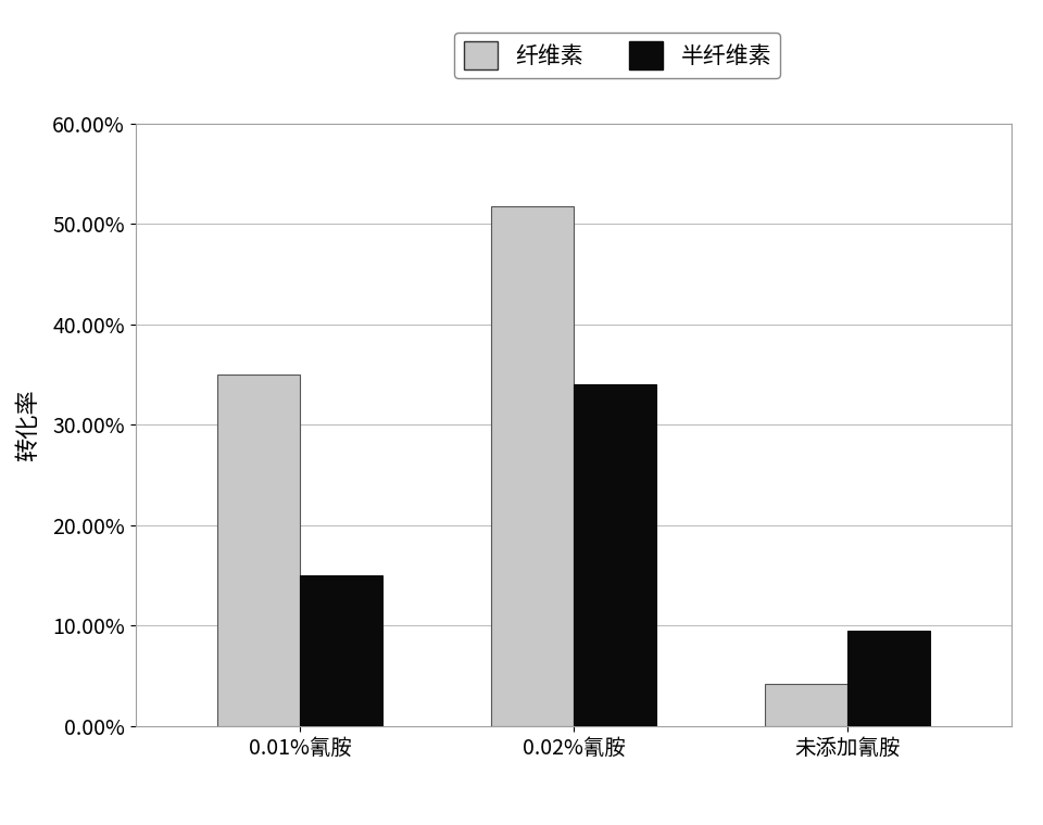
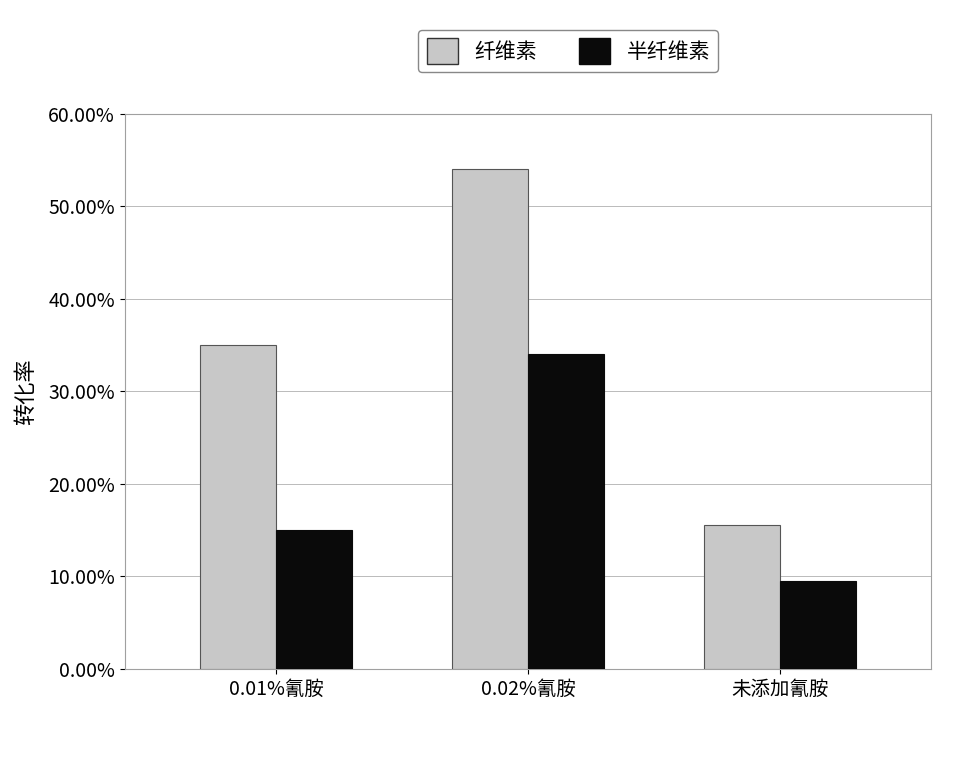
纤维素/0.02%氰胺: 51.8% -> 54.0%
纤维素/未添加氰胺: 4.2% -> 15.5%
